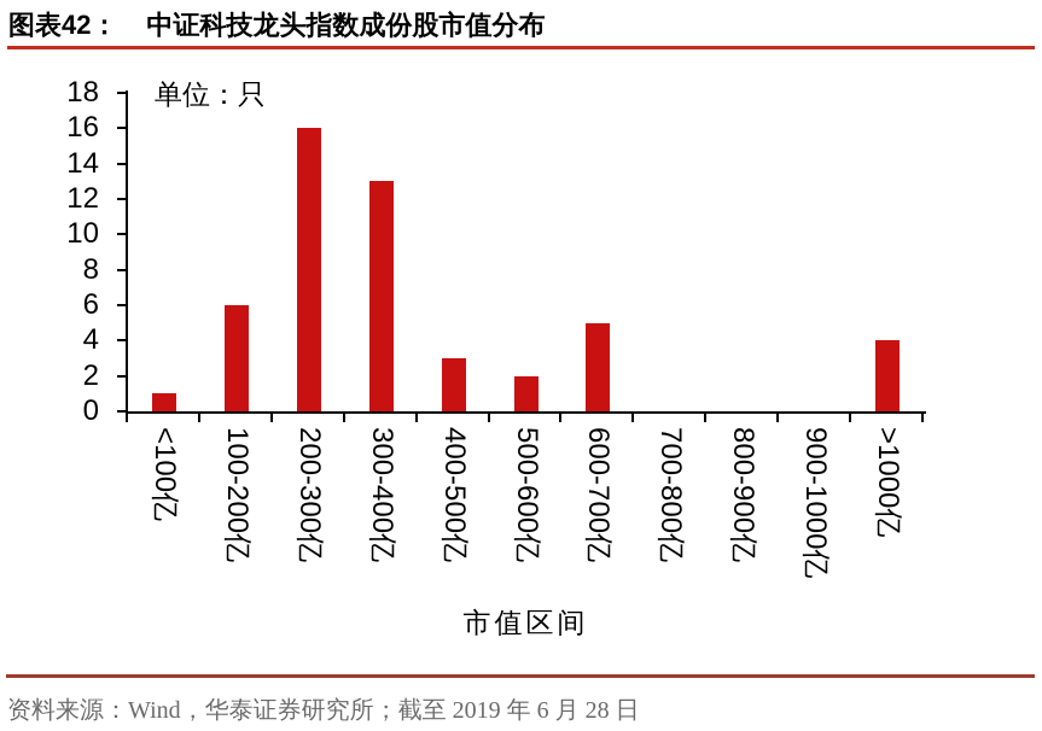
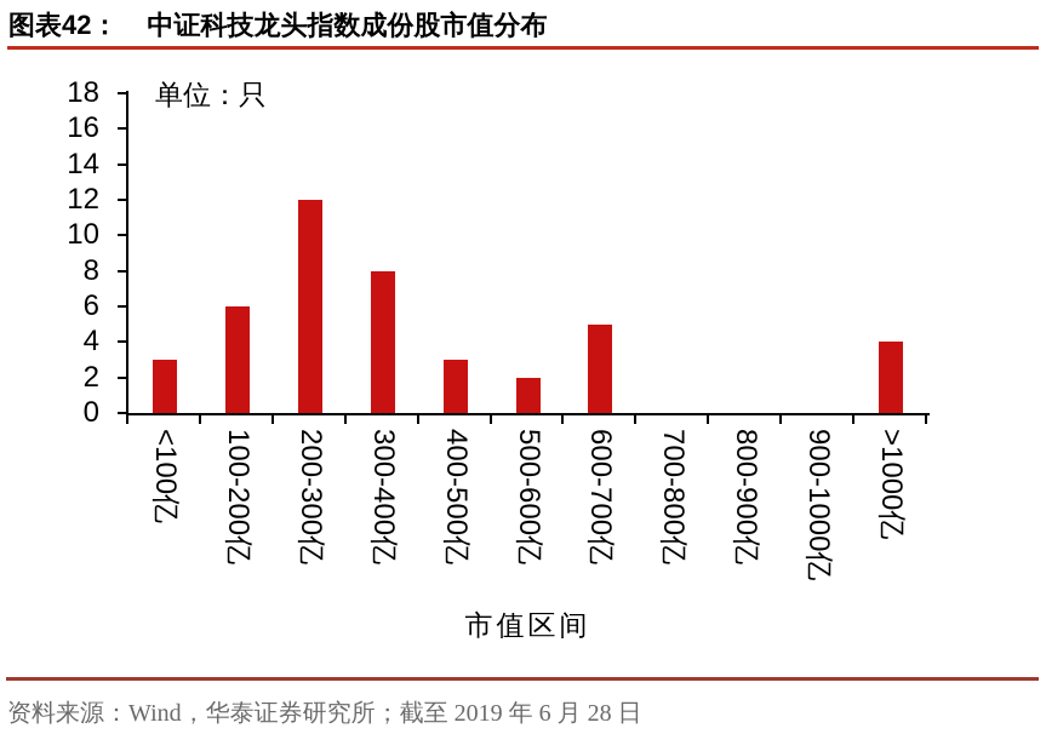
<100亿: 1 -> 3
200-300亿: 16 -> 12
300-400亿: 13 -> 8
